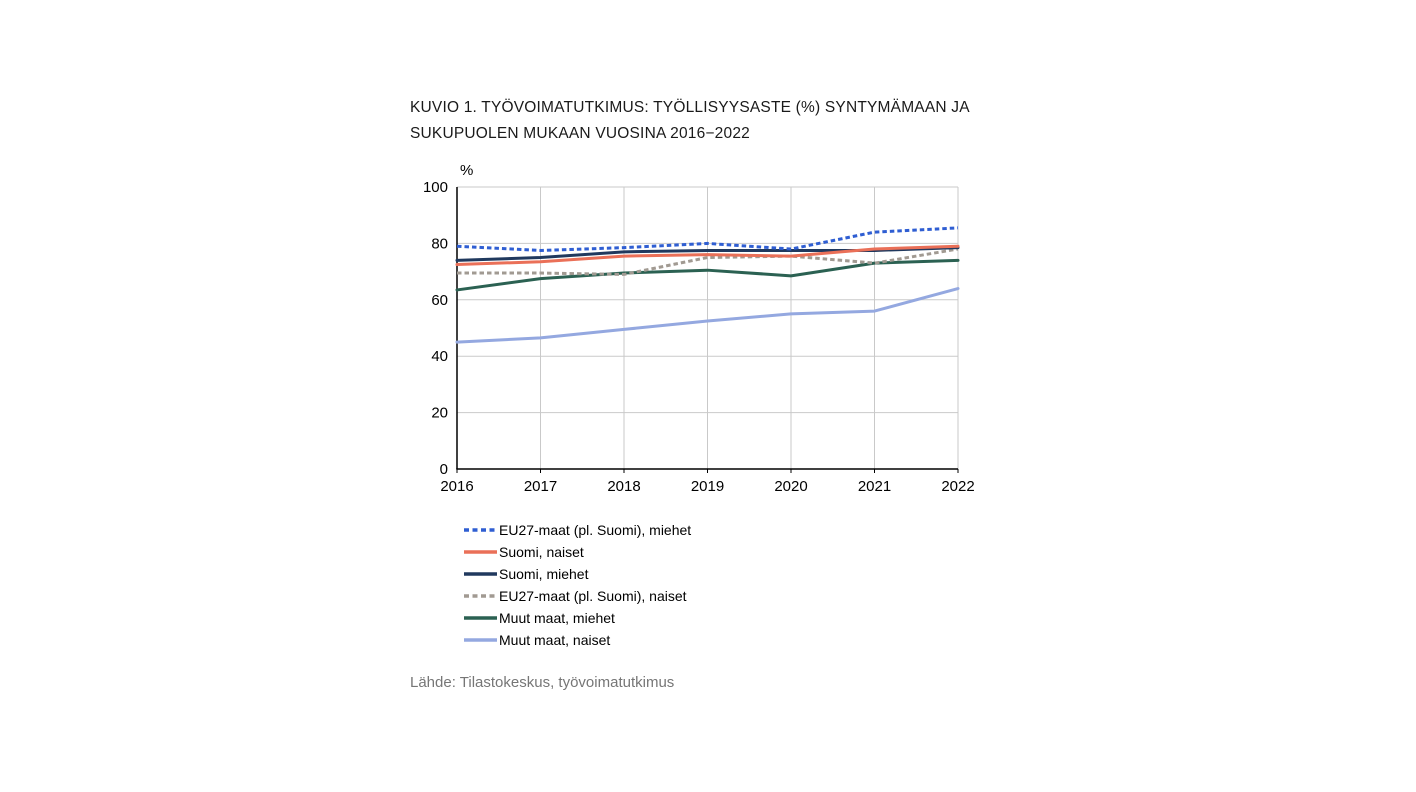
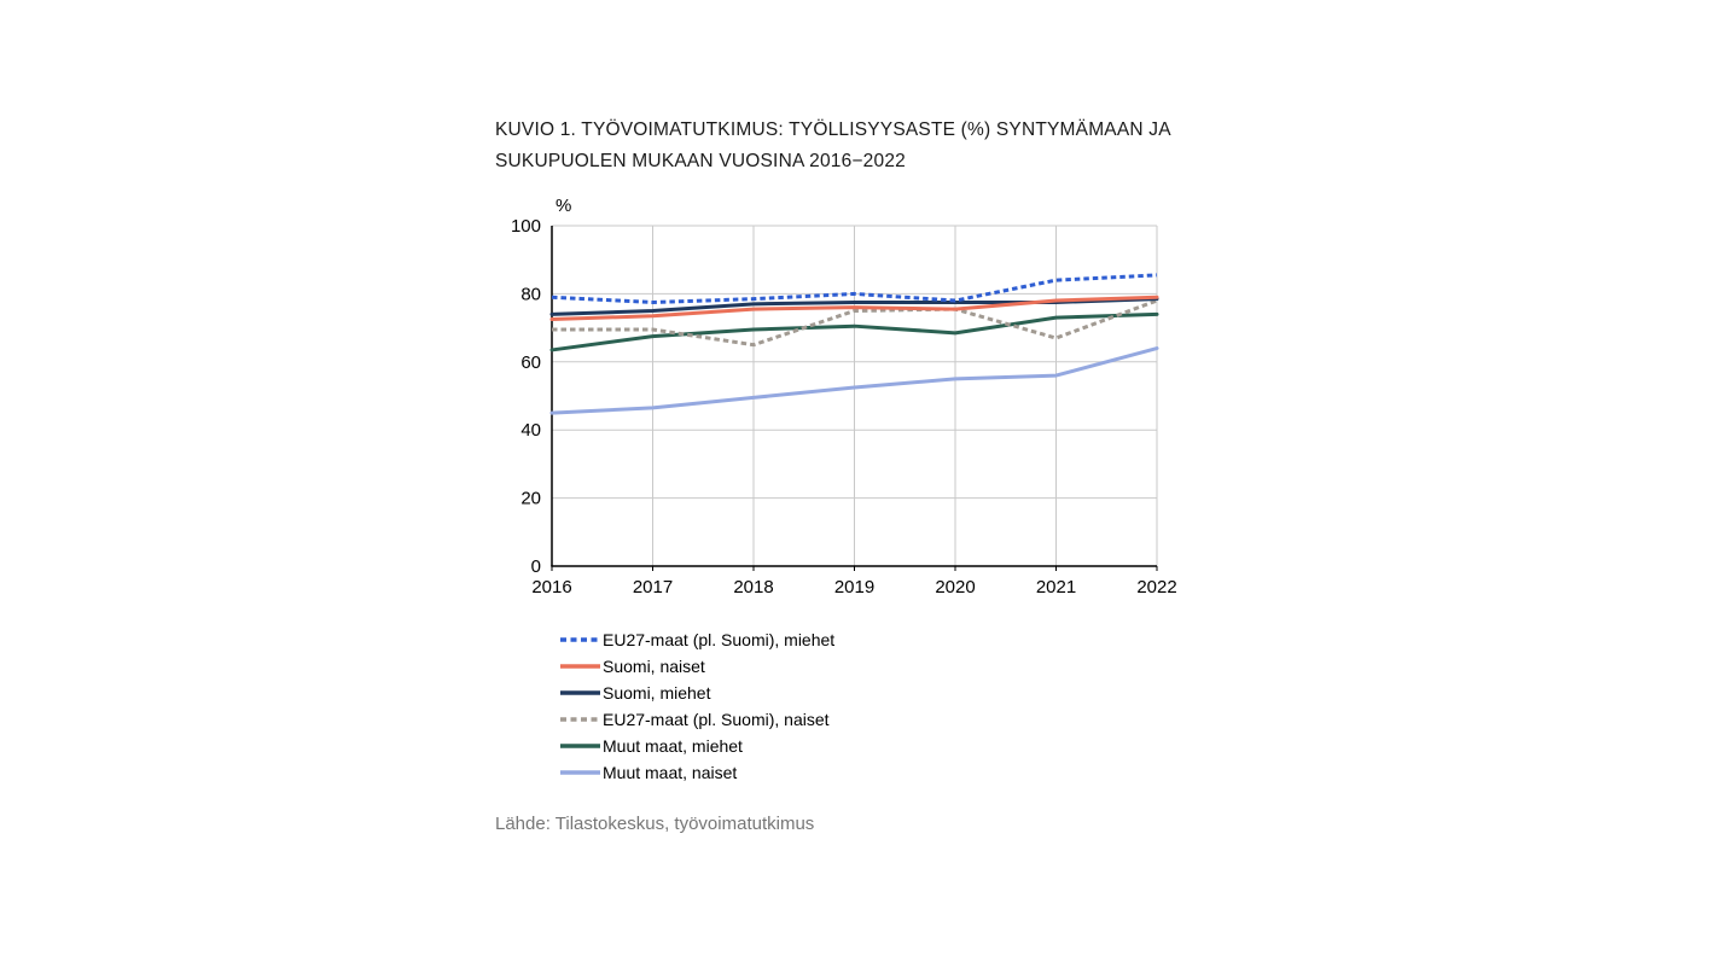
EU27-maat (pl. Suomi), naiset/2018: 69 -> 65
EU27-maat (pl. Suomi), naiset/2021: 73 -> 67
